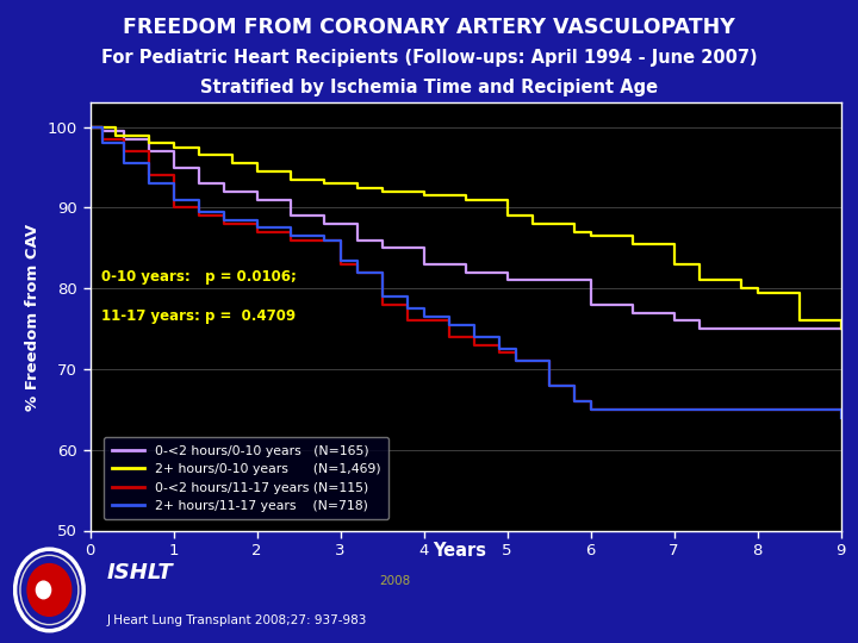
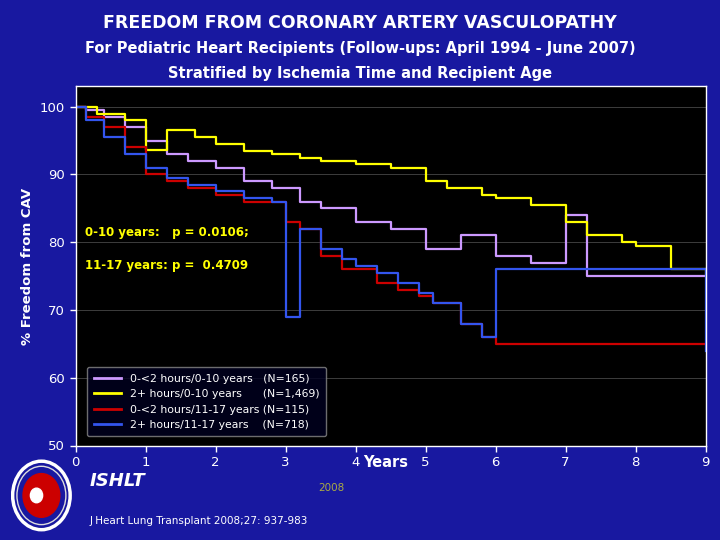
2+ hours/0-10 years (N=1,469)/1: 97.5 -> 93.6
2+ hours/11-17 years (N=718)/3: 83.5 -> 69.0
0-<2 hours/0-10 years (N=165)/5: 81.0 -> 79.0
2+ hours/11-17 years (N=718)/6: 65.0 -> 76.0
0-<2 hours/0-10 years (N=165)/7: 76.0 -> 84.0
